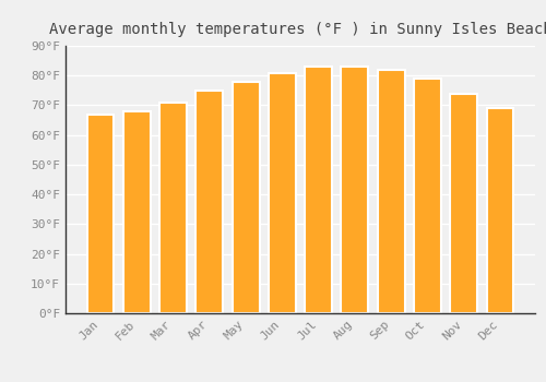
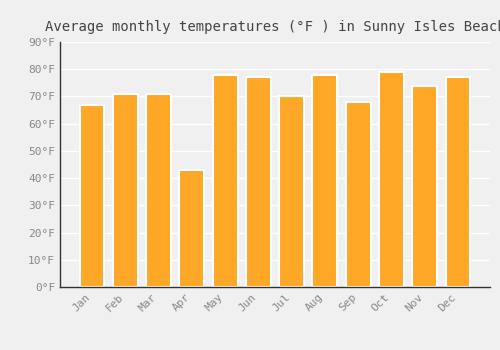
Feb: 68°F -> 71°F
Apr: 75°F -> 43°F
Jun: 81°F -> 77°F
Jul: 83°F -> 70°F
Aug: 83°F -> 78°F
Sep: 82°F -> 68°F
Dec: 69°F -> 77°F
